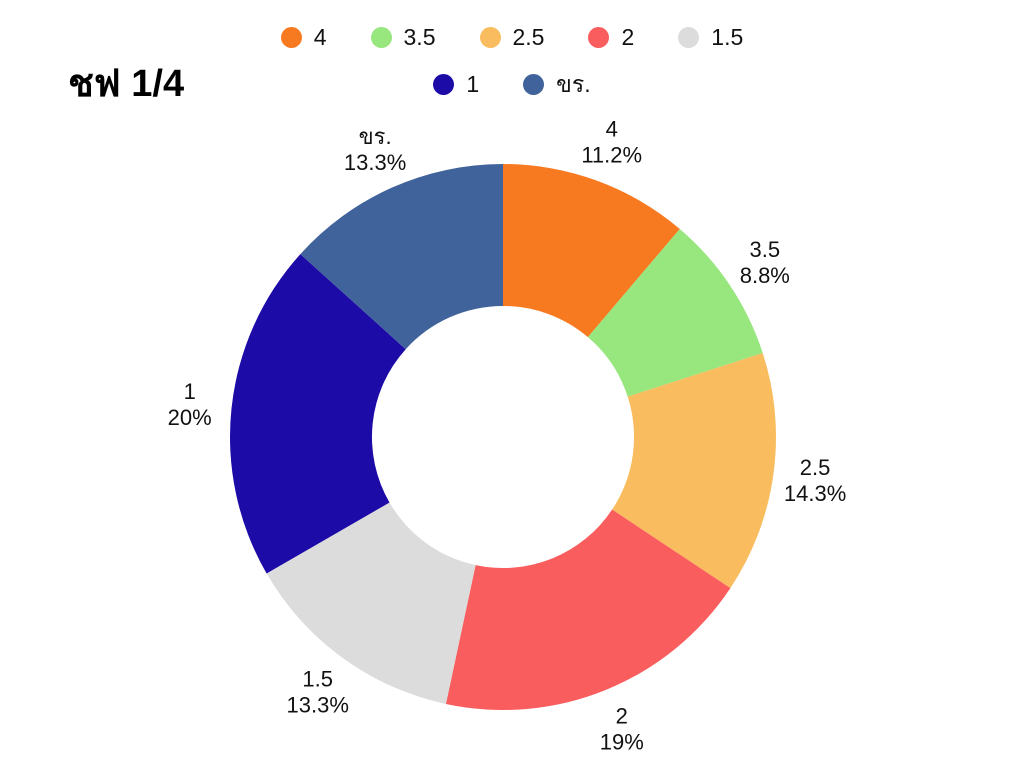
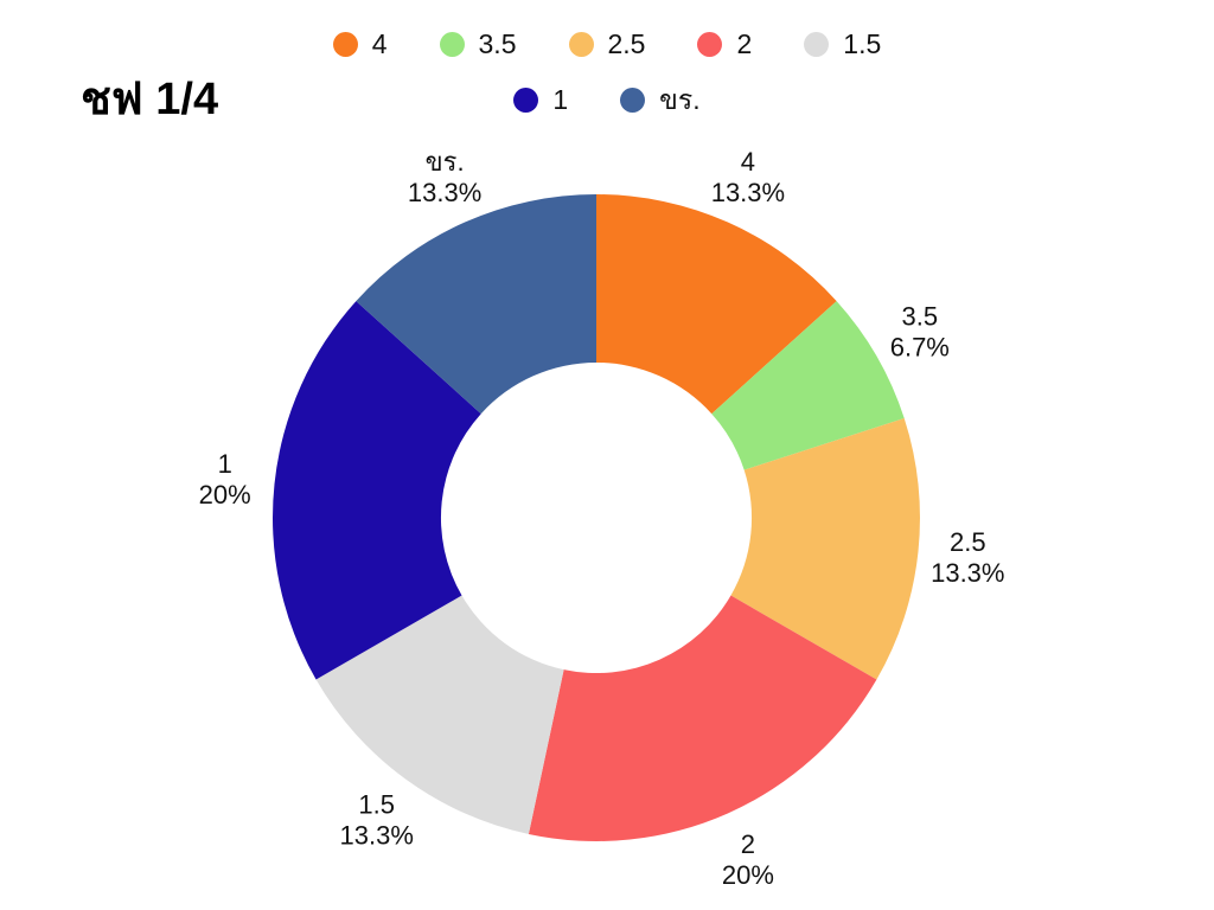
4: 11.2% -> 13.3%
3.5: 8.8% -> 6.7%
2.5: 14.3% -> 13.3%
2: 19% -> 20%
